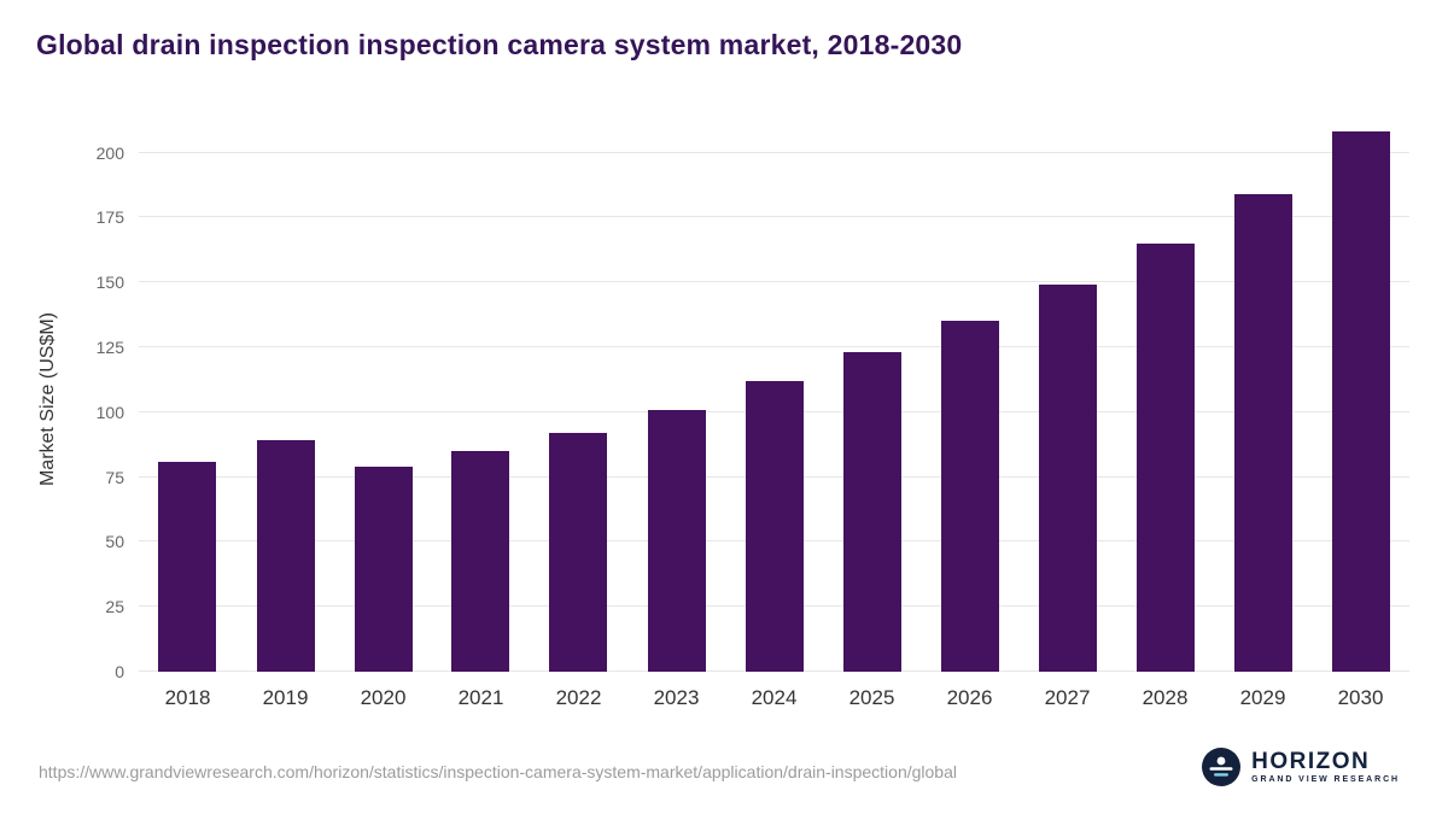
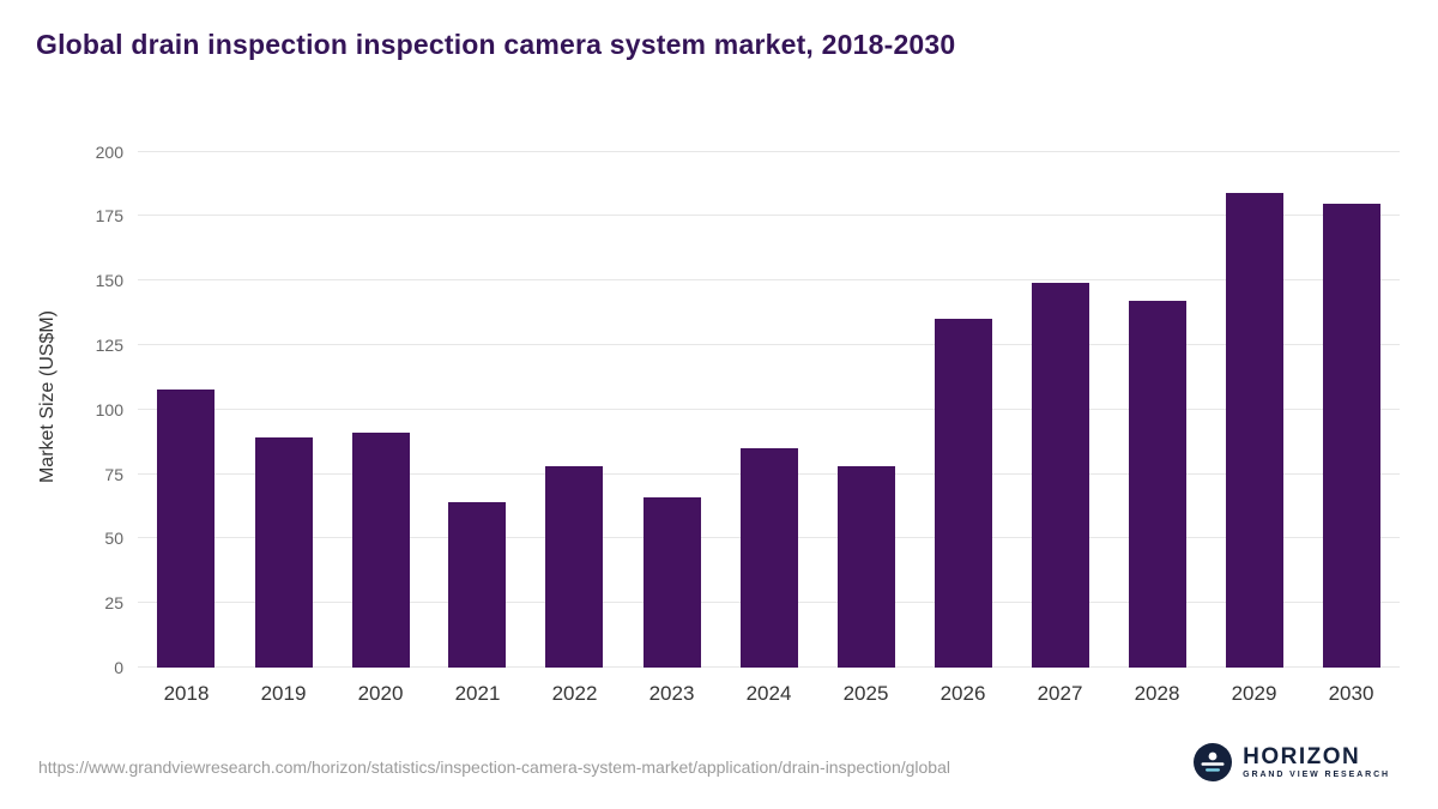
2018: 81 -> 108
2020: 79 -> 91
2021: 85 -> 64
2022: 92 -> 78
2023: 101 -> 66
2024: 112 -> 85
2025: 123 -> 78
2028: 165 -> 142
2030: 208 -> 180
